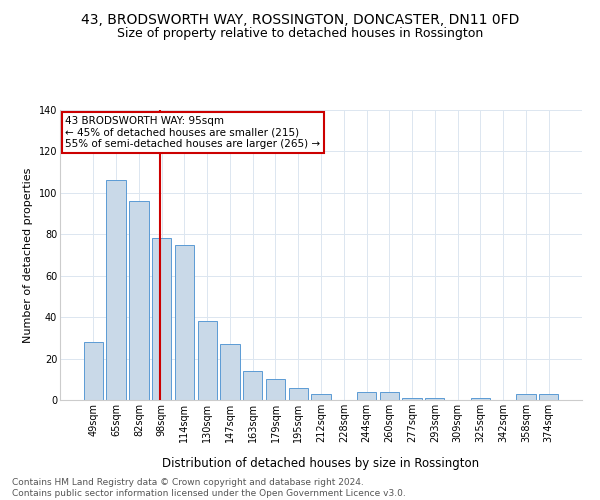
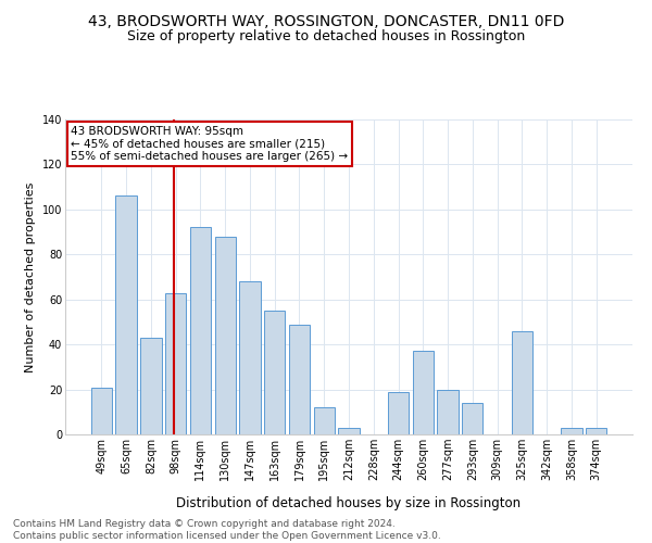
49sqm: 28 -> 21
82sqm: 96 -> 43
98sqm: 78 -> 63
114sqm: 75 -> 92
130sqm: 38 -> 88
147sqm: 27 -> 68
163sqm: 14 -> 55
179sqm: 10 -> 49
195sqm: 6 -> 12
244sqm: 4 -> 19
260sqm: 4 -> 37
277sqm: 1 -> 20
293sqm: 1 -> 14
325sqm: 1 -> 46
